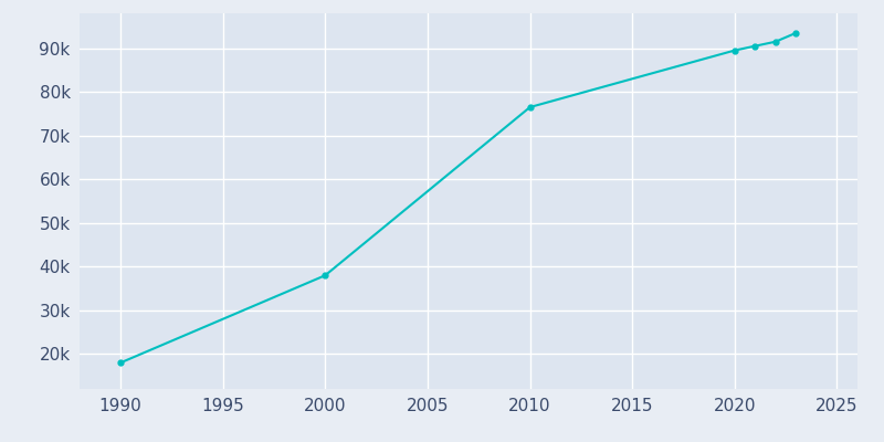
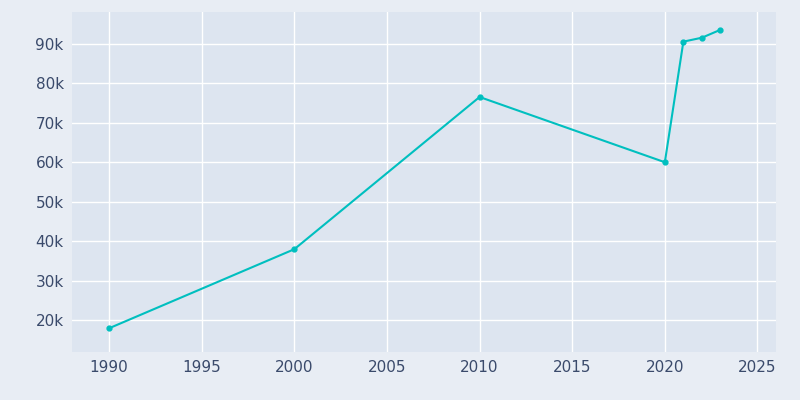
2020: 89.5k -> 60.0k
